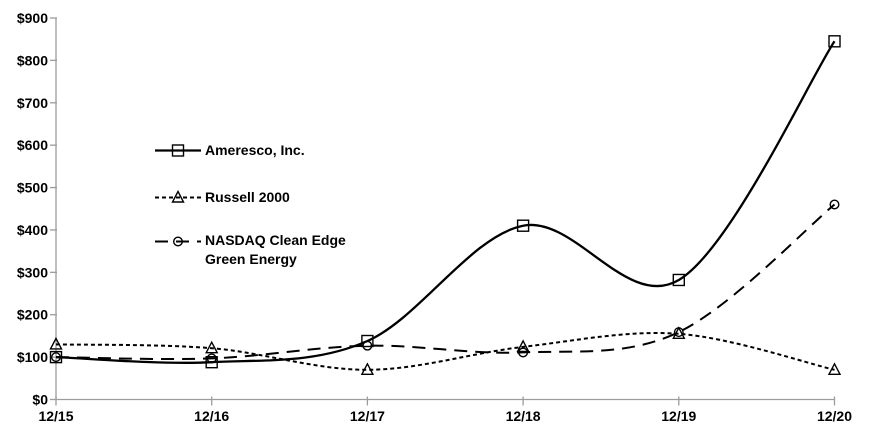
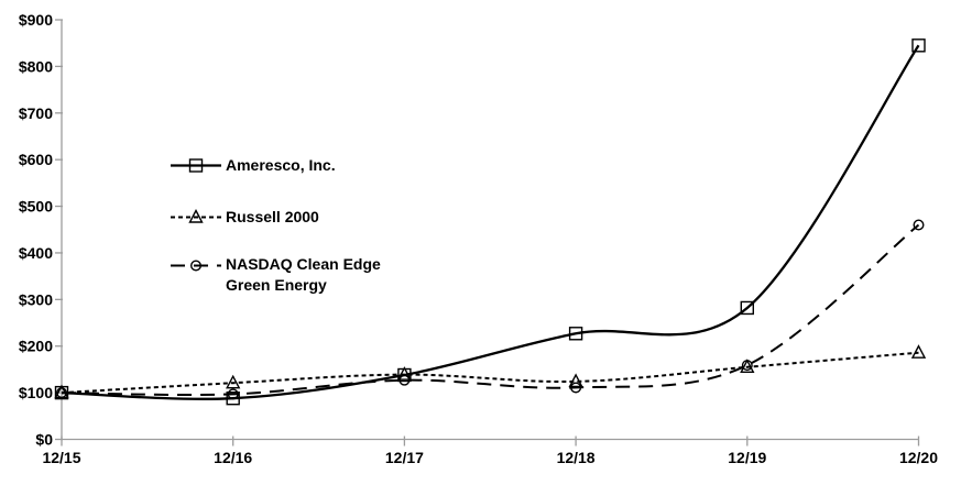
Russell 2000/12/15: $130 -> $100
Russell 2000/12/17: $70 -> $140
Ameresco, Inc./12/18: $410 -> $230
Russell 2000/12/20: $70 -> $190
